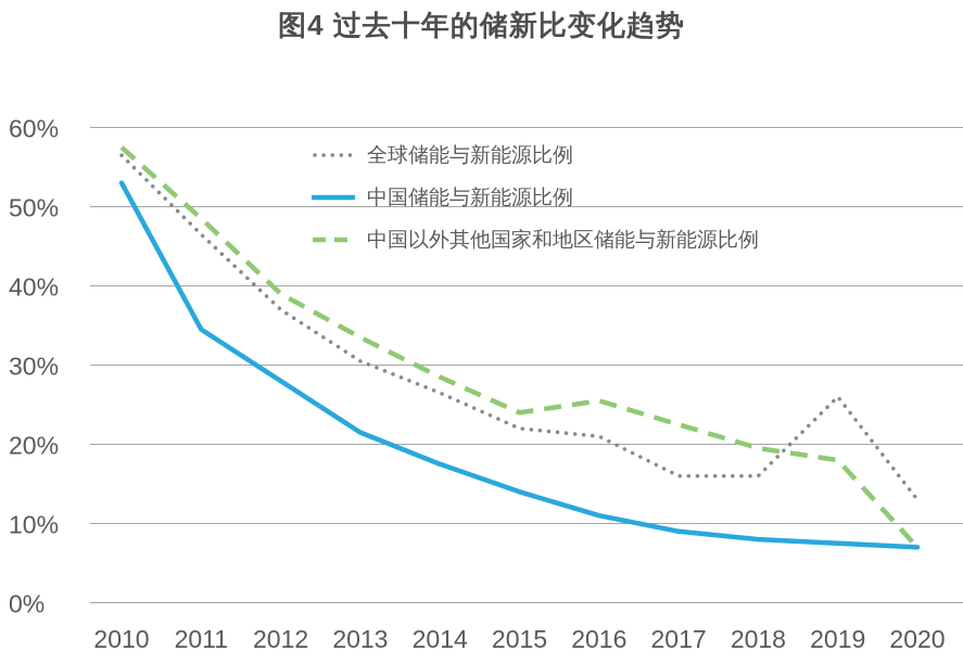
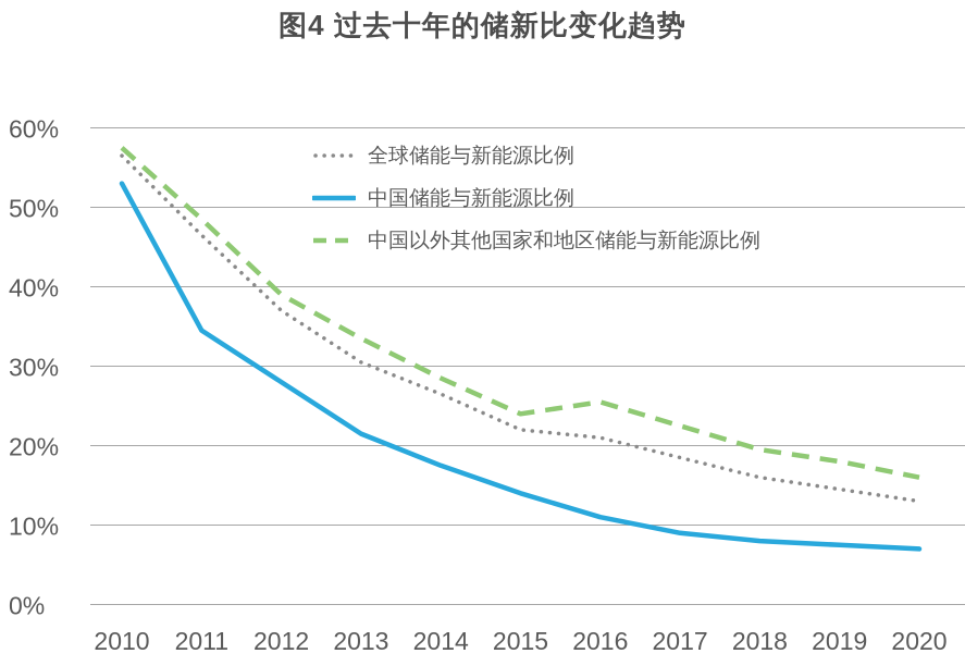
全球储能与新能源比例/2017: 16% -> 18%
全球储能与新能源比例/2019: 26% -> 14%
中国以外其他国家和地区储能与新能源比例/2020: 7% -> 16%
